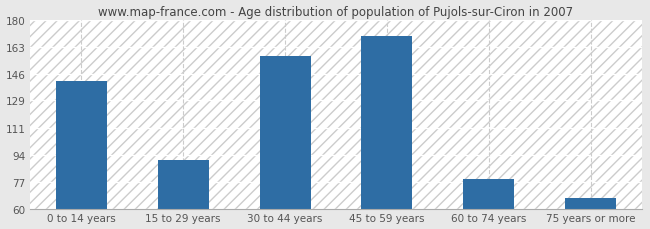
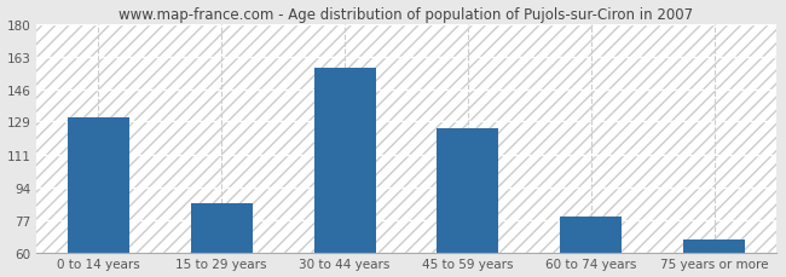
0 to 14 years: 141 -> 131
15 to 29 years: 91 -> 86
45 to 59 years: 170 -> 125
